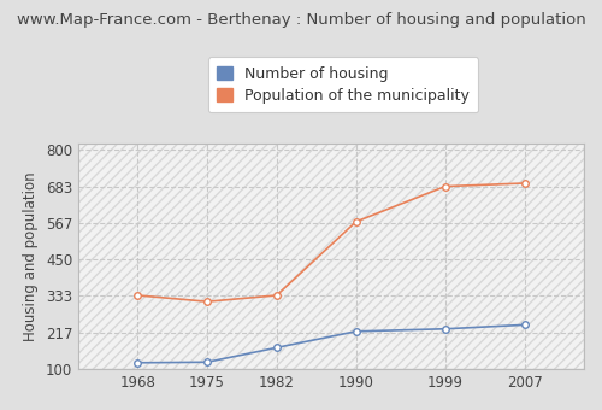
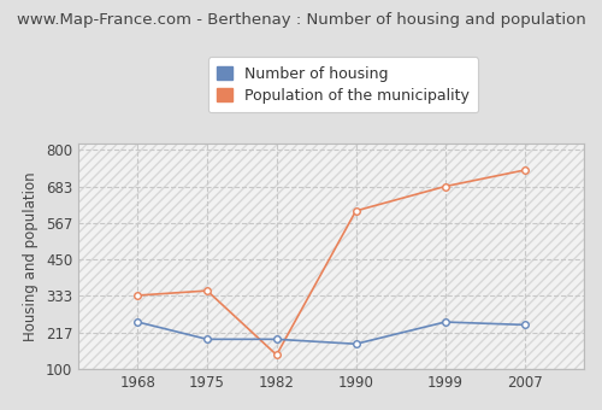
Number of housing/1968: 120 -> 250
Number of housing/1975: 122 -> 195
Population of the municipality/1975: 315 -> 350
Number of housing/1982: 168 -> 195
Population of the municipality/1982: 335 -> 145
Number of housing/1990: 220 -> 180
Population of the municipality/1990: 570 -> 605
Number of housing/1999: 228 -> 250
Population of the municipality/2007: 693 -> 735
